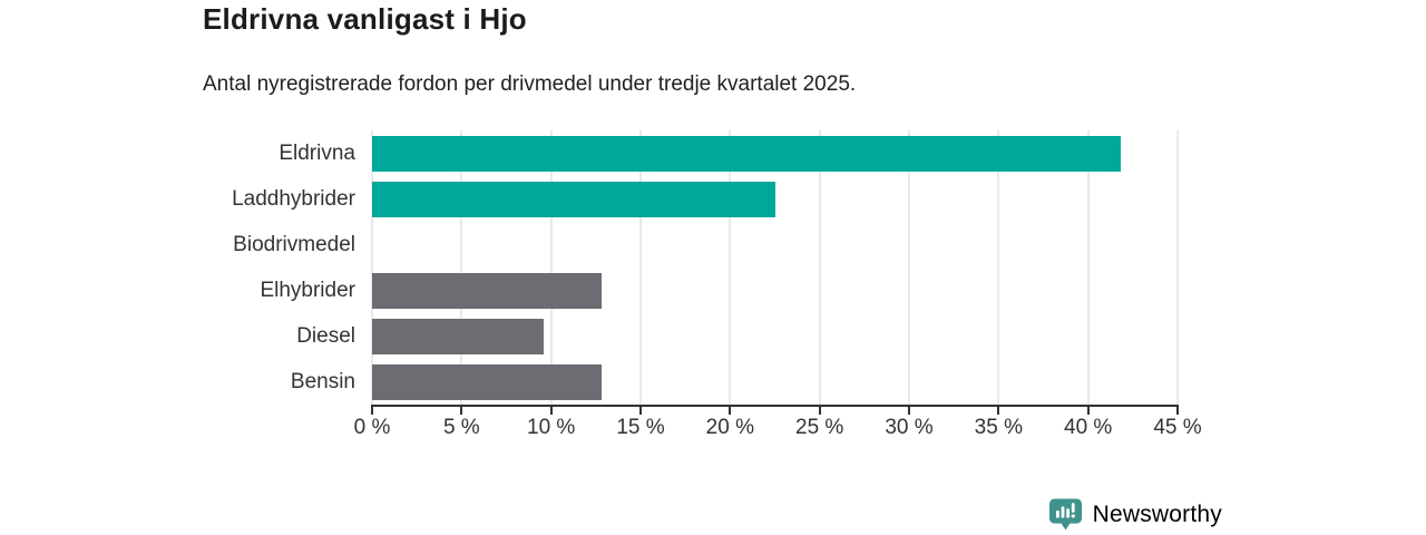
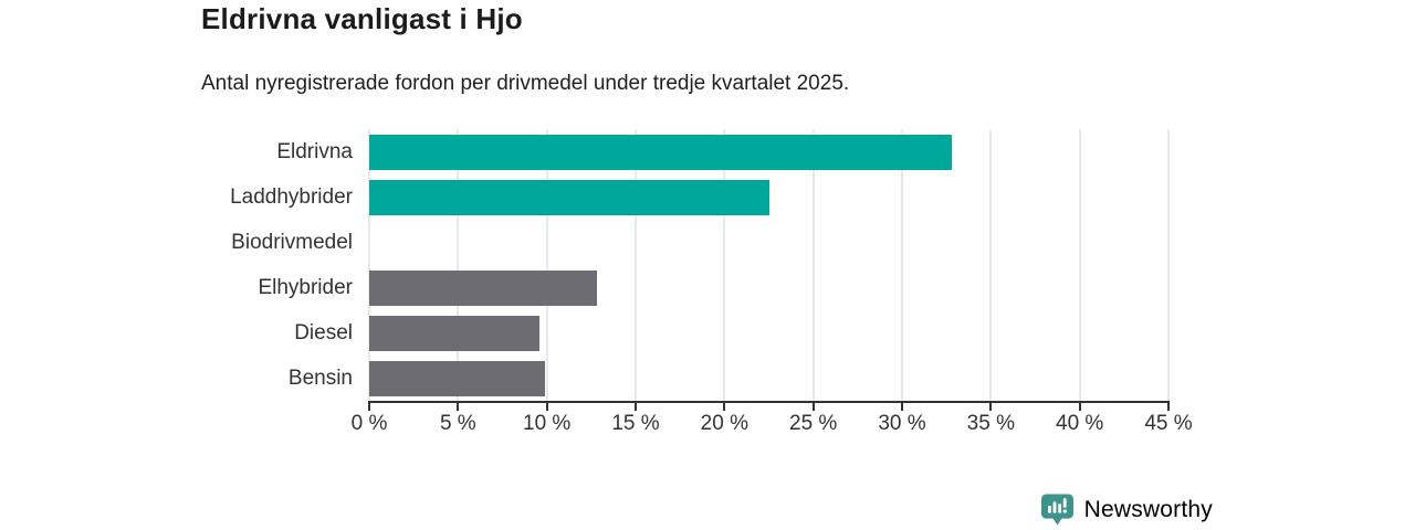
Eldrivna: 41.8% -> 32.8%
Bensin: 12.8% -> 9.9%
